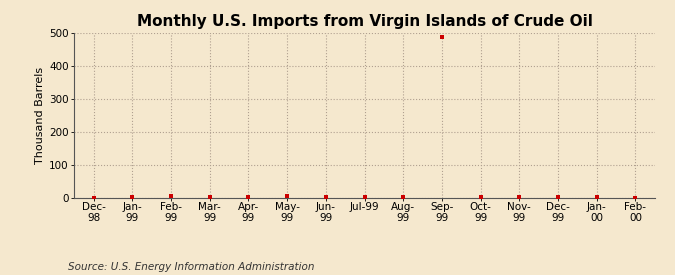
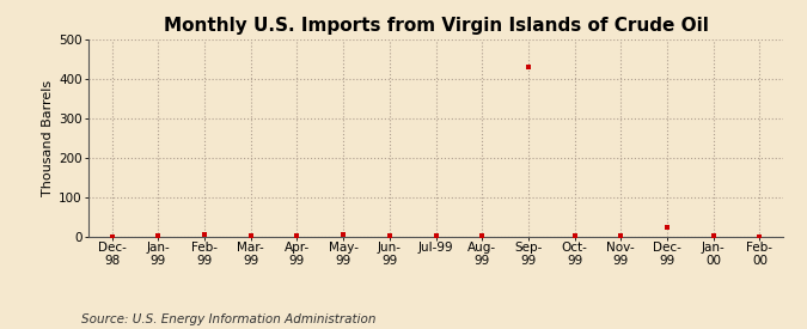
Sep- 99: 488 -> 430
Dec- 99: 4 -> 25
